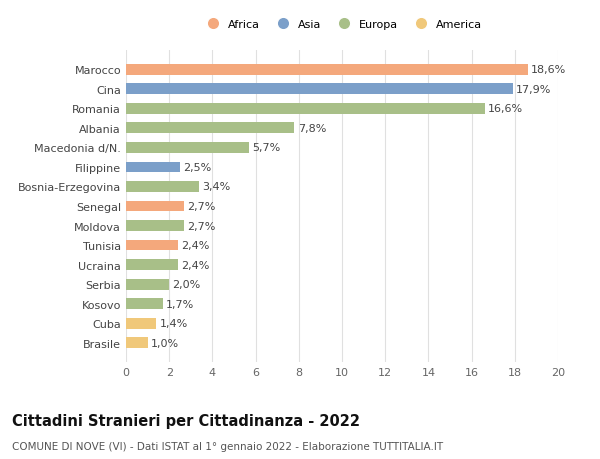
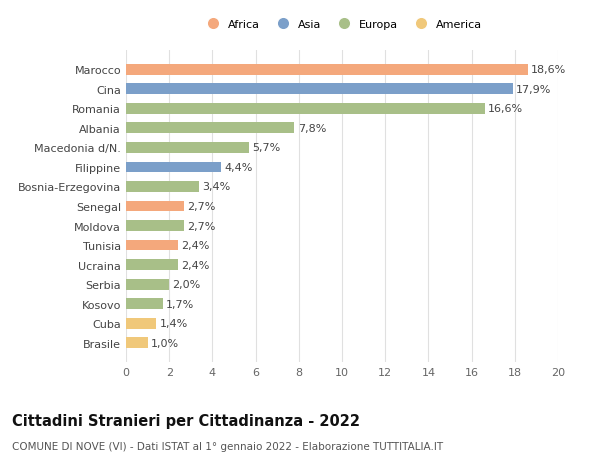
Filippine: 2,5% -> 4,4%
